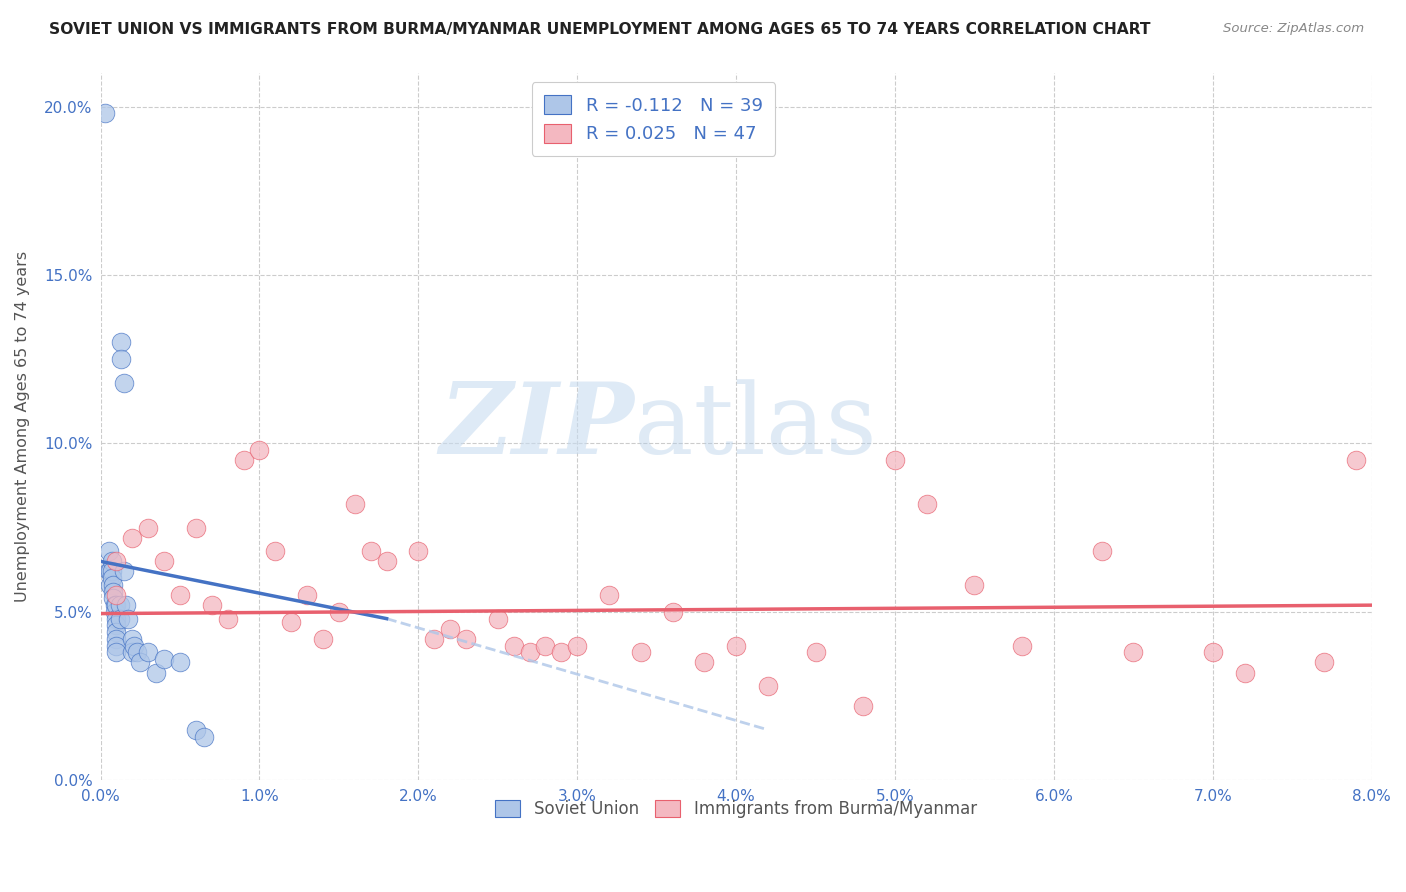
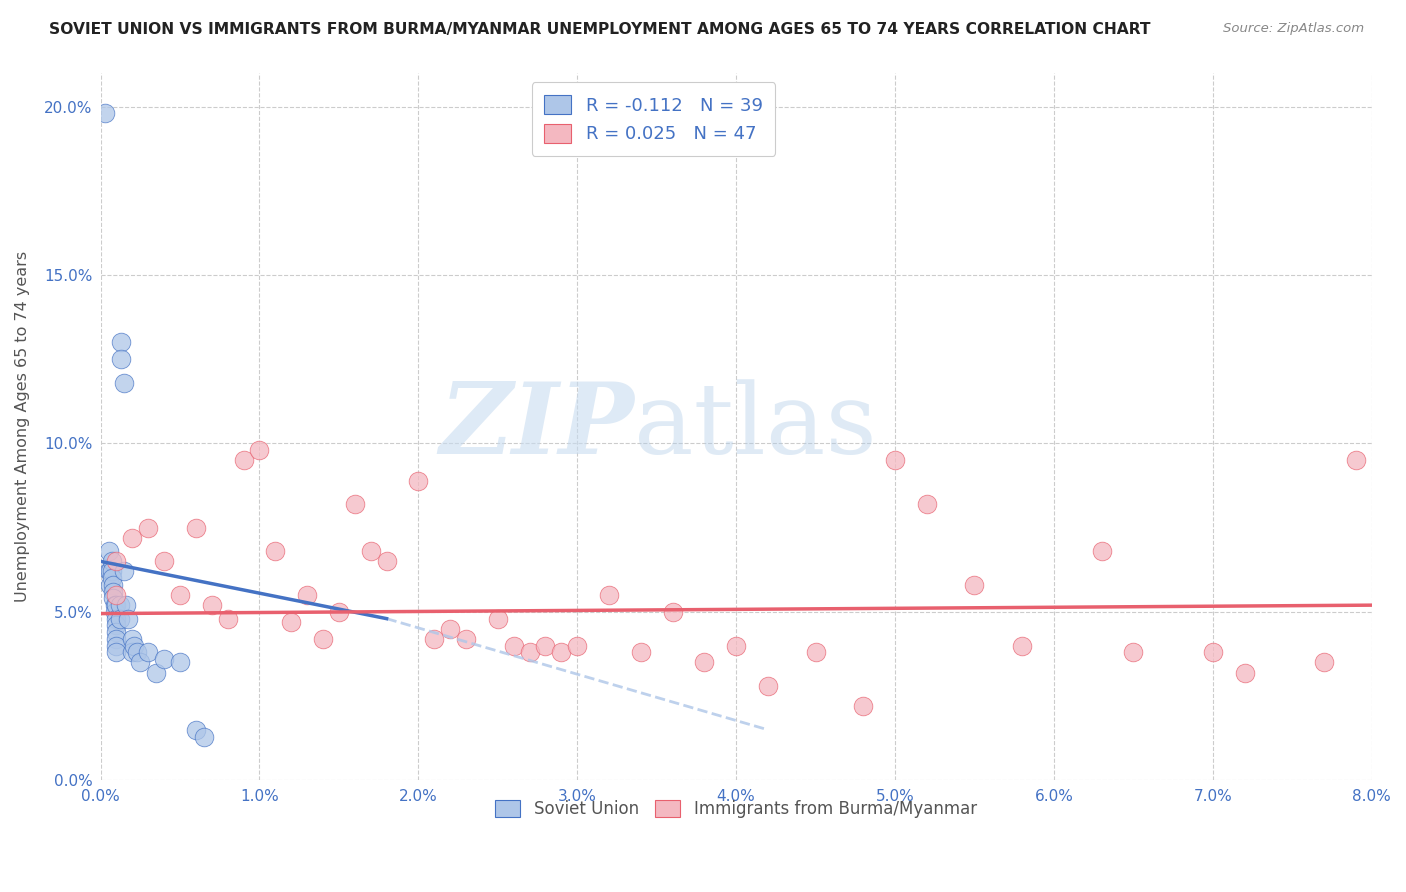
Immigrants from Burma/Myanmar/2.0%: 6.8% -> 8.9%
